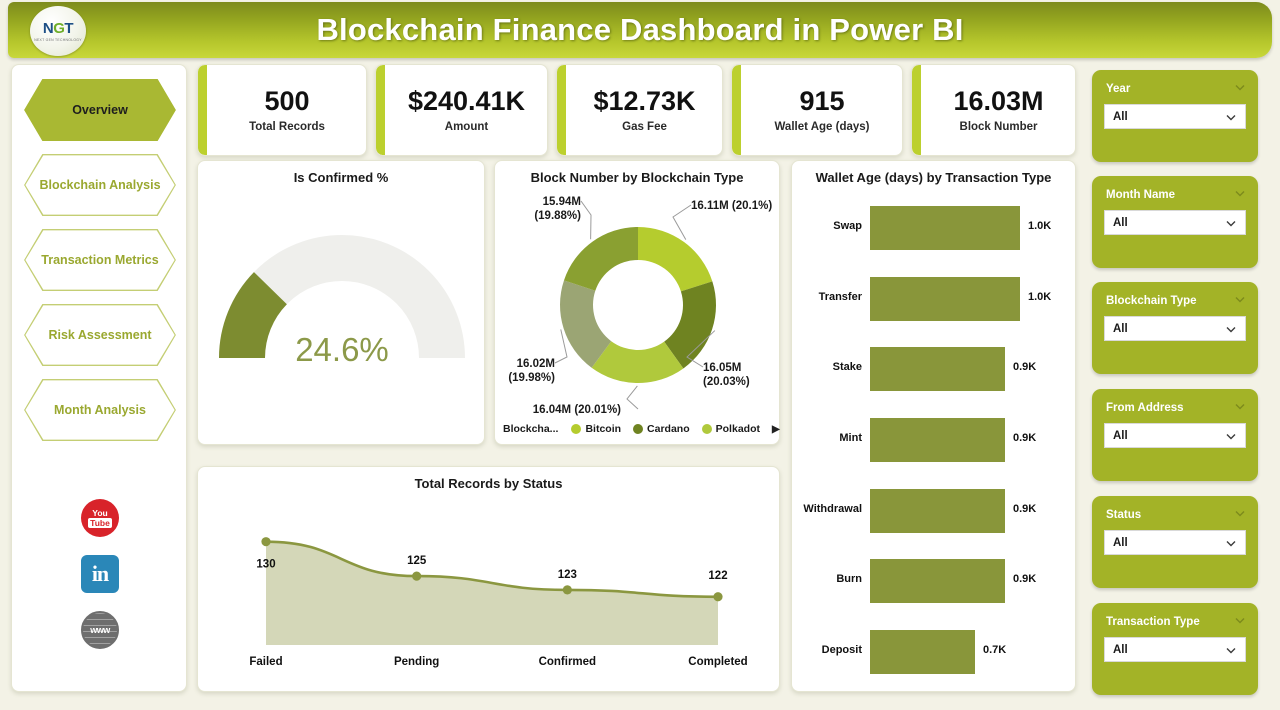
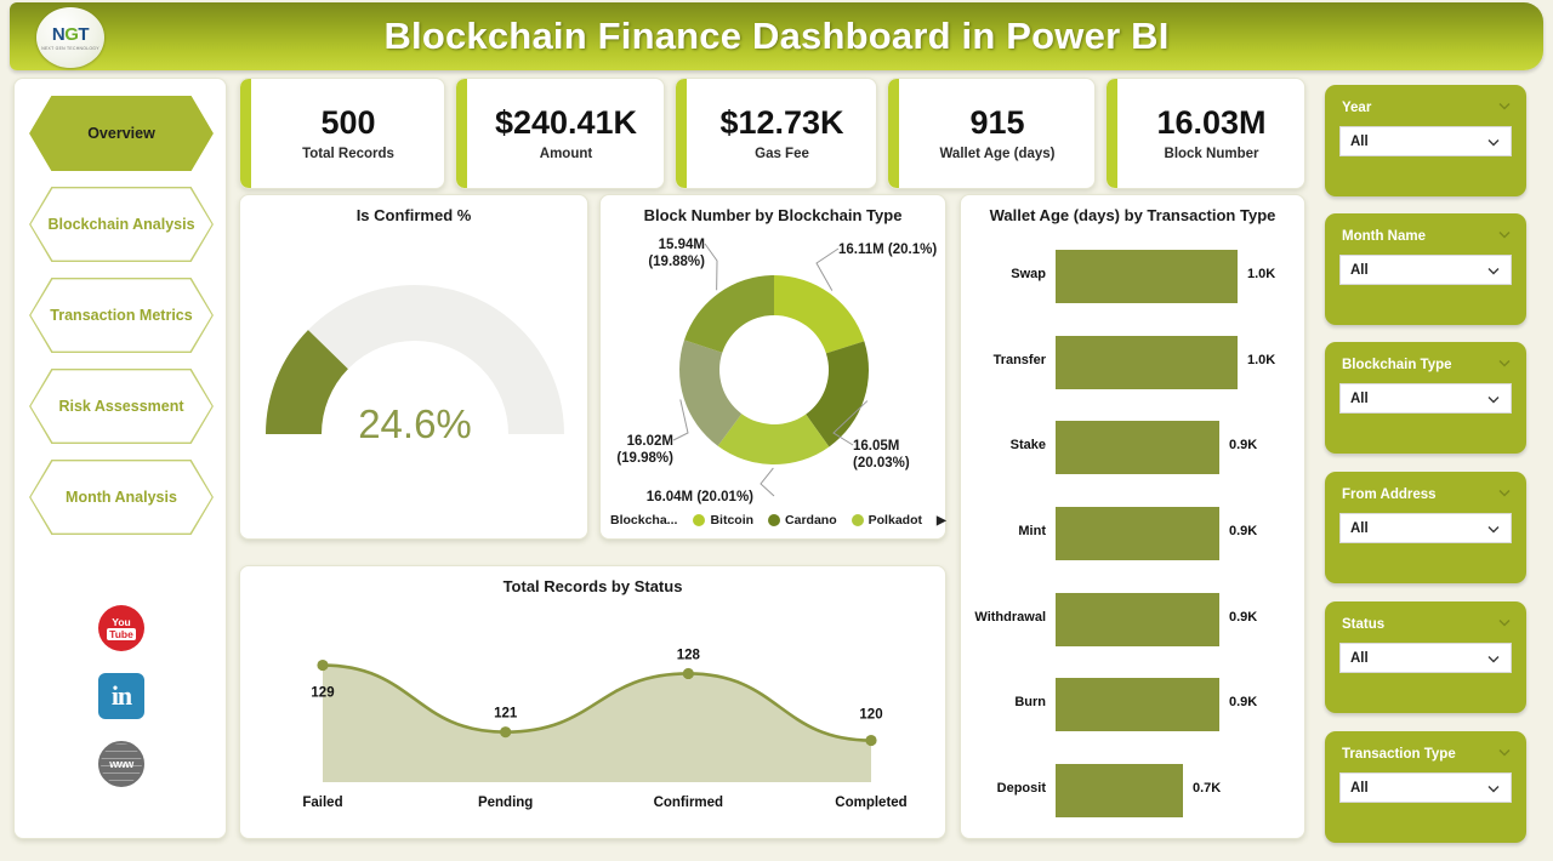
Total Records by Status/Failed: 130 -> 129
Total Records by Status/Pending: 125 -> 121
Total Records by Status/Confirmed: 123 -> 128
Total Records by Status/Completed: 122 -> 120
